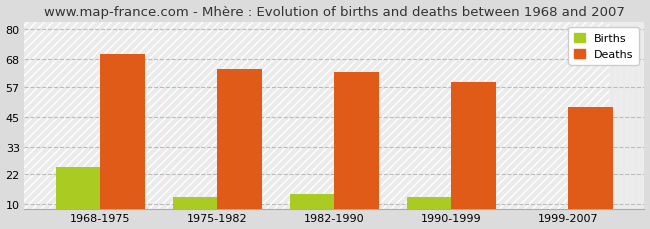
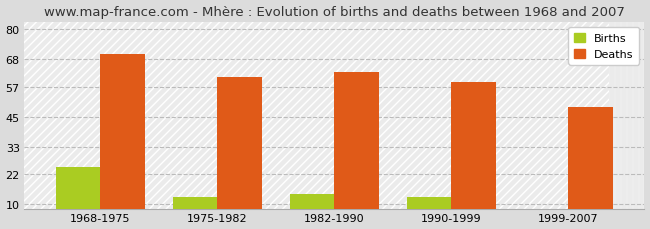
Deaths/1975-1982: 64 -> 61
